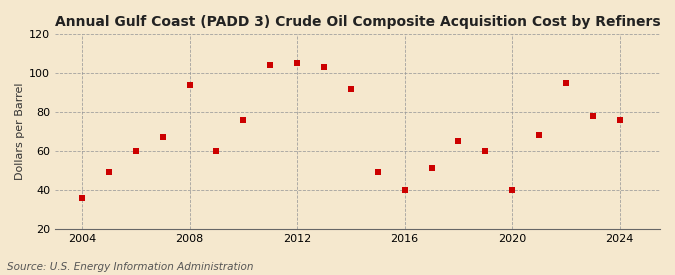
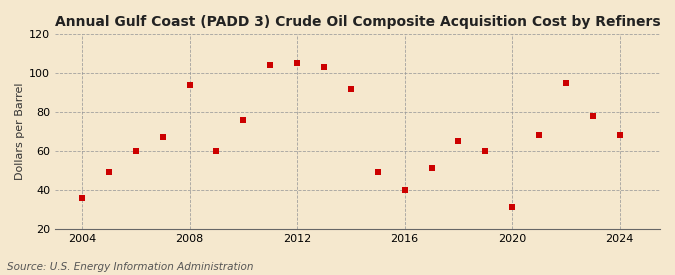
2020: 40 -> 31
2024: 76 -> 68
